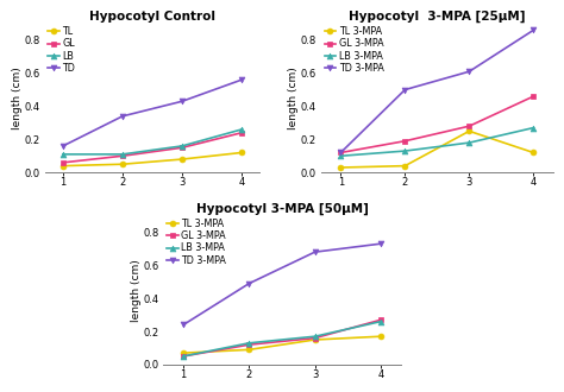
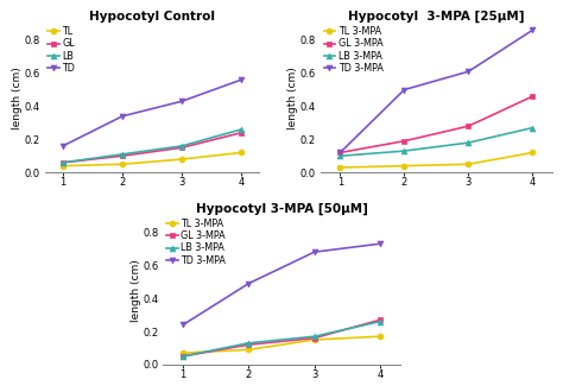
Hypocotyl Control/LB/1: 0.11 -> 0.06
Hypocotyl 3-MPA [25μM]/TL 3-MPA/3: 0.25 -> 0.05
